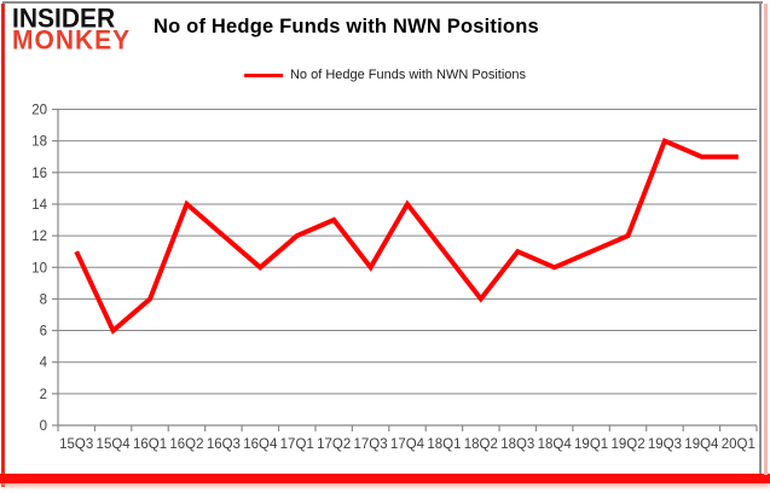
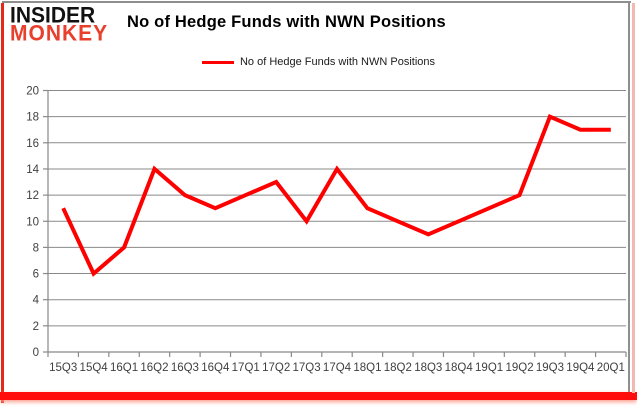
16Q4: 10 -> 11
18Q2: 8 -> 10
18Q3: 11 -> 9
